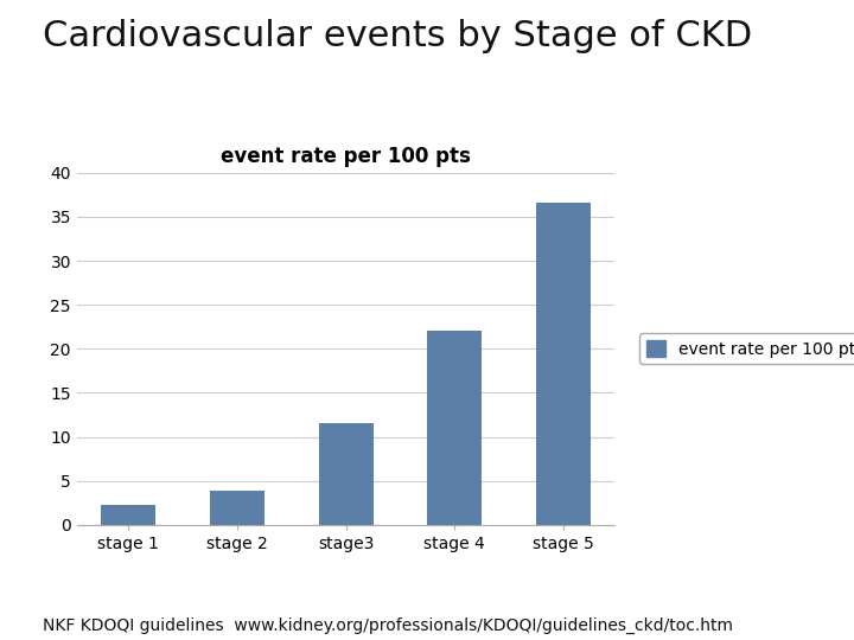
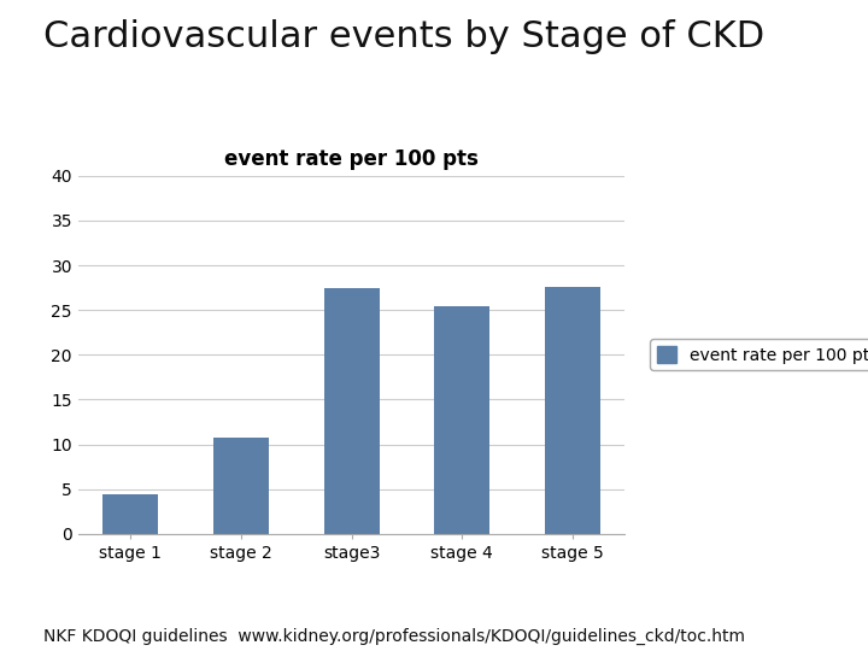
stage 1: 2.2 -> 4.4
stage 2: 3.9 -> 10.8
stage3: 11.5 -> 27.4
stage 4: 22.0 -> 25.4
stage 5: 36.6 -> 27.6
